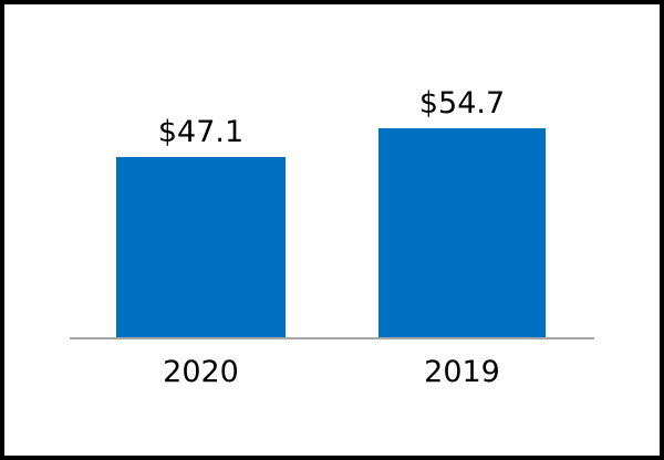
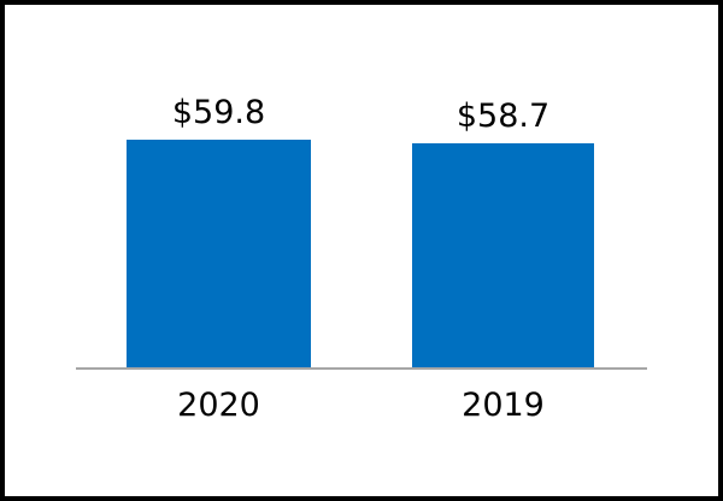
2020: $47.1 -> $59.8
2019: $54.7 -> $58.7
